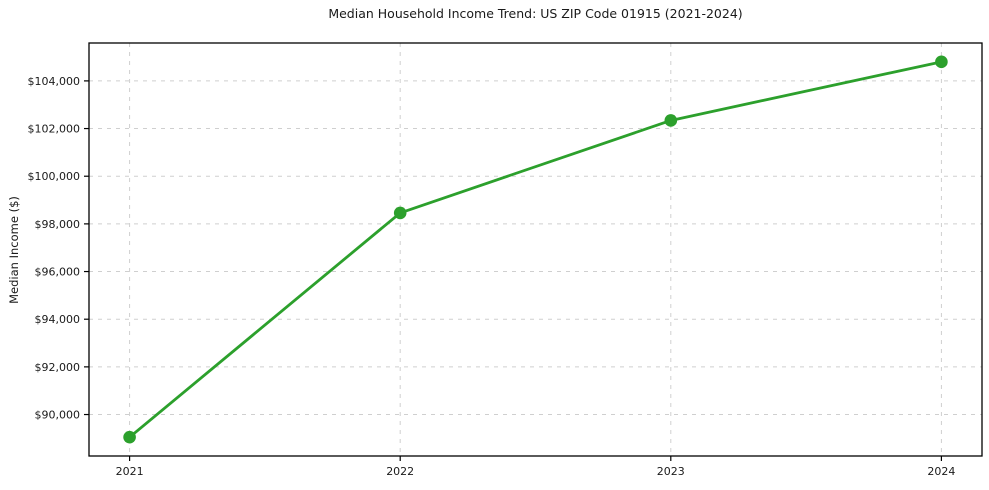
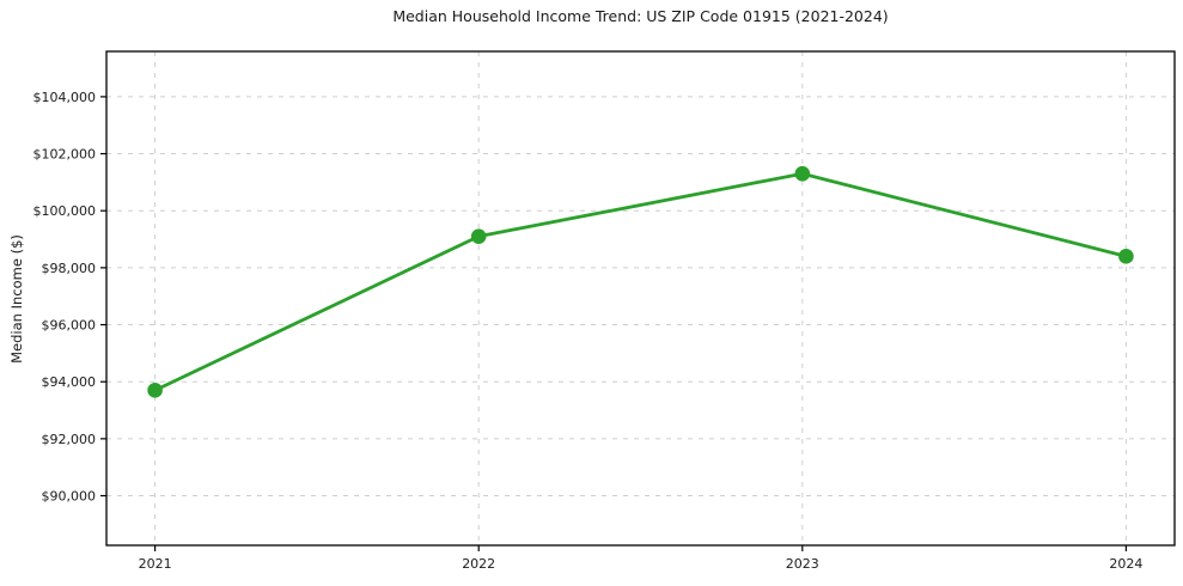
2021: $89000 -> $93700
2022: $98500 -> $99100
2023: $102300 -> $101300
2024: $104800 -> $98400
